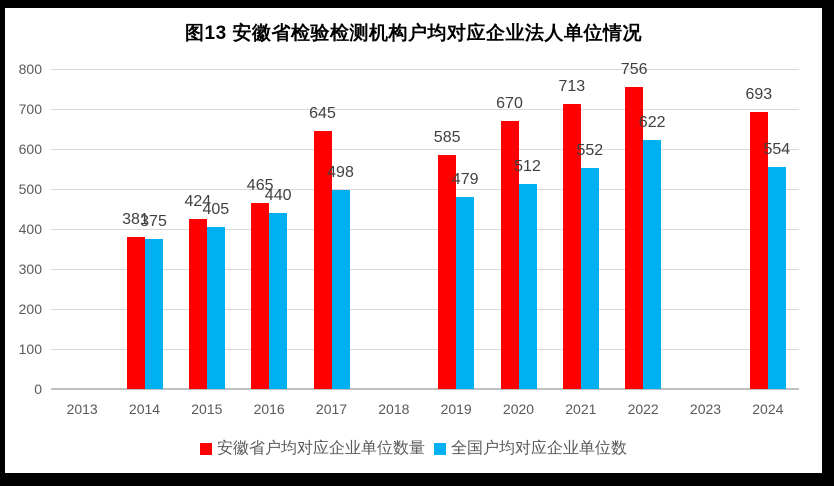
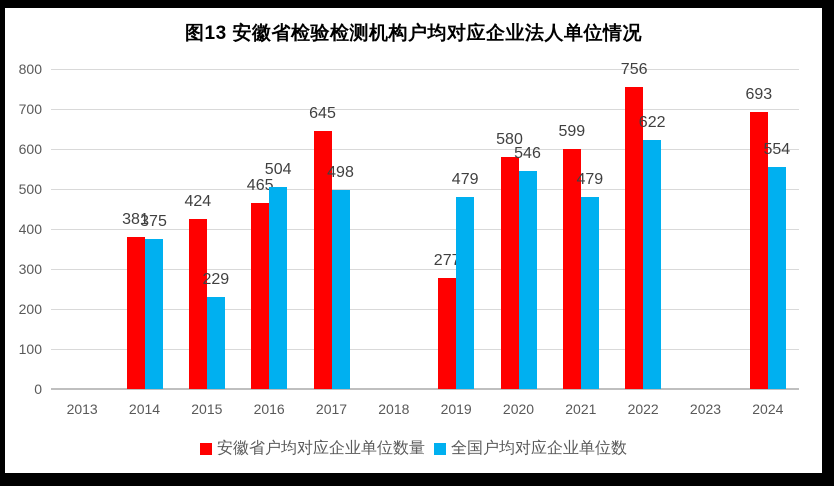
全国户均对应企业单位数/2015: 405 -> 229
全国户均对应企业单位数/2016: 440 -> 504
安徽省户均对应企业单位数量/2019: 585 -> 277
安徽省户均对应企业单位数量/2020: 670 -> 580
全国户均对应企业单位数/2020: 512 -> 546
安徽省户均对应企业单位数量/2021: 713 -> 599
全国户均对应企业单位数/2021: 552 -> 479
